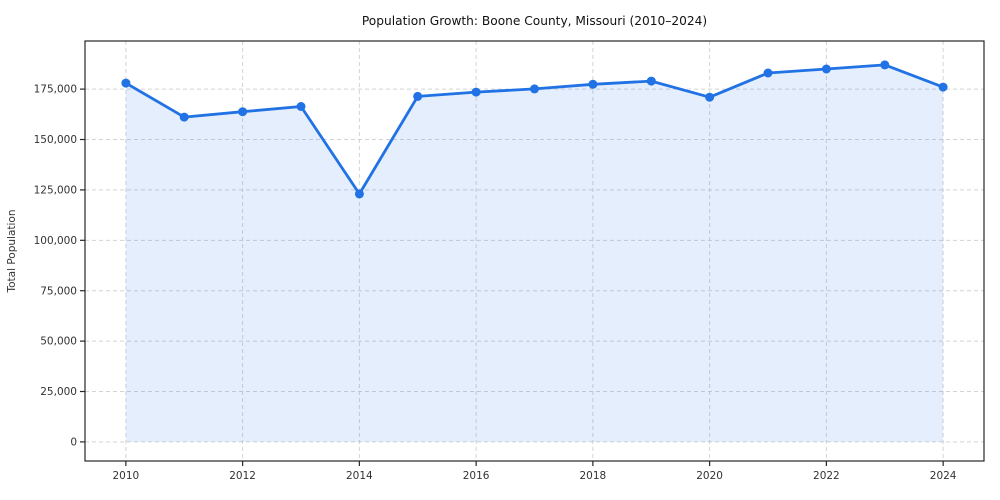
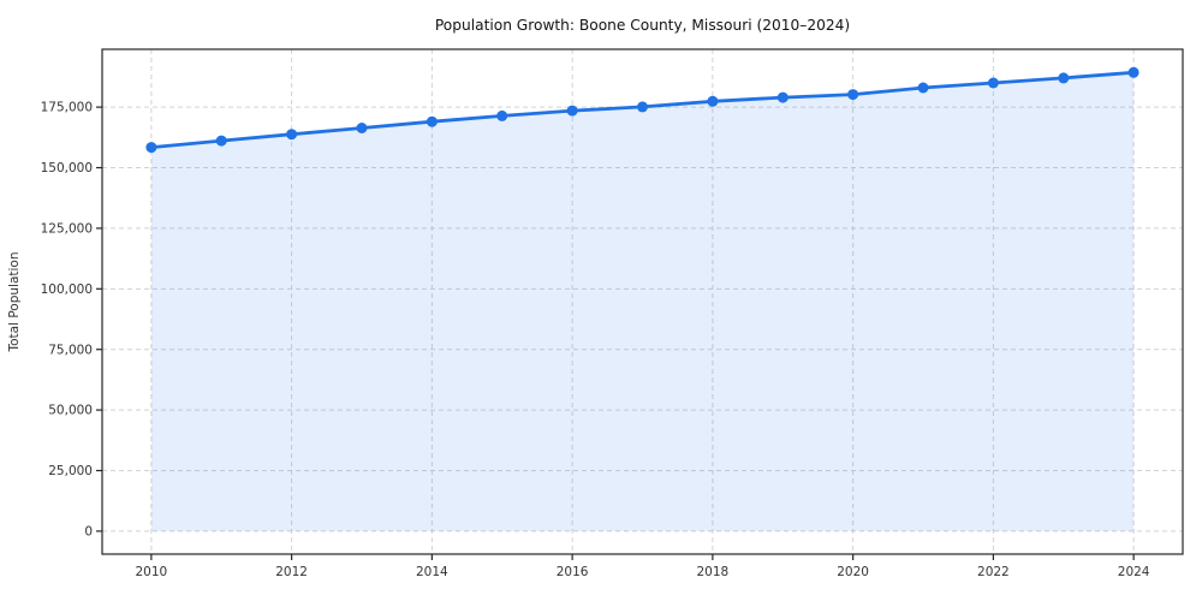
2010: 178000 -> 158000
2014: 123000 -> 169000
2020: 171000 -> 180000
2024: 176000 -> 189000
